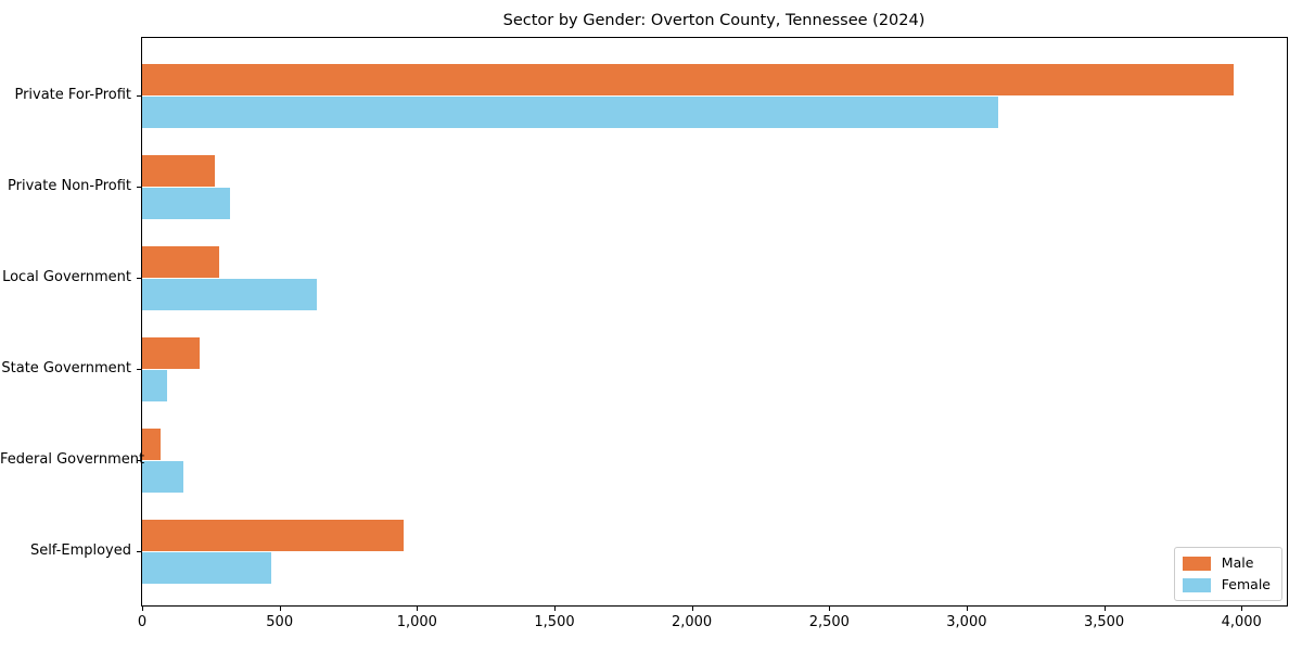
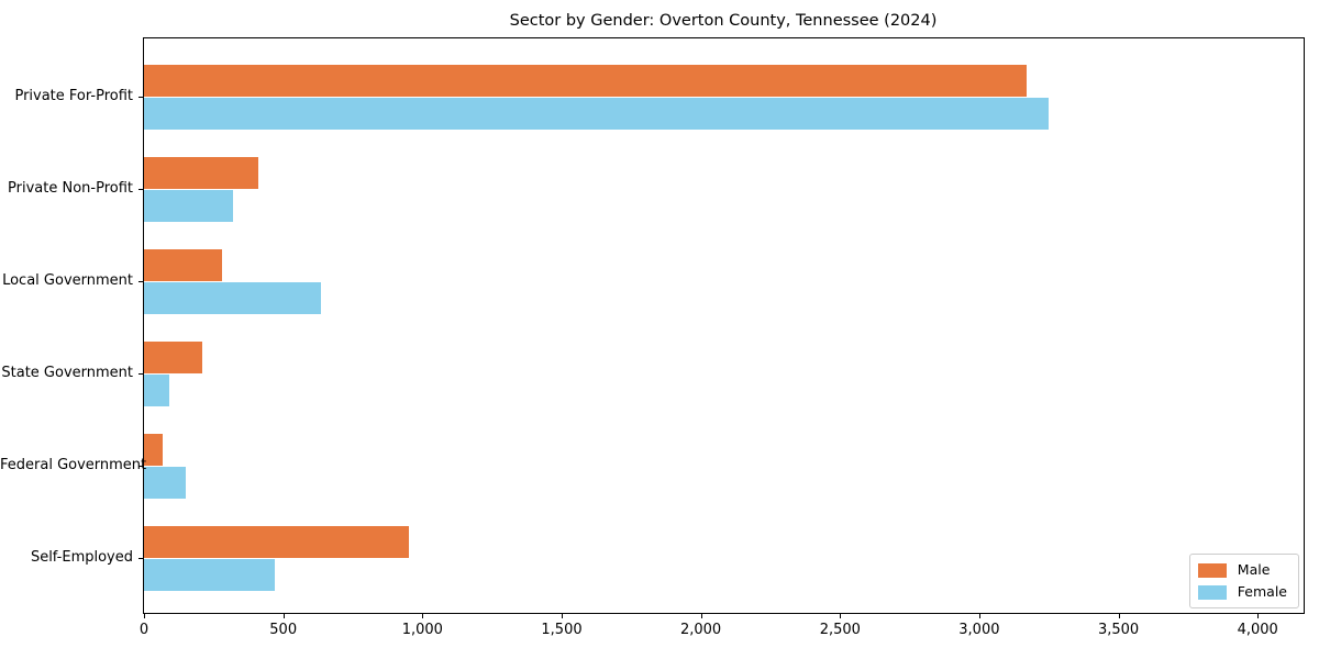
Male/Private For-Profit: 3970 -> 3170
Female/Private For-Profit: 3120 -> 3250
Male/Private Non-Profit: 260 -> 410
